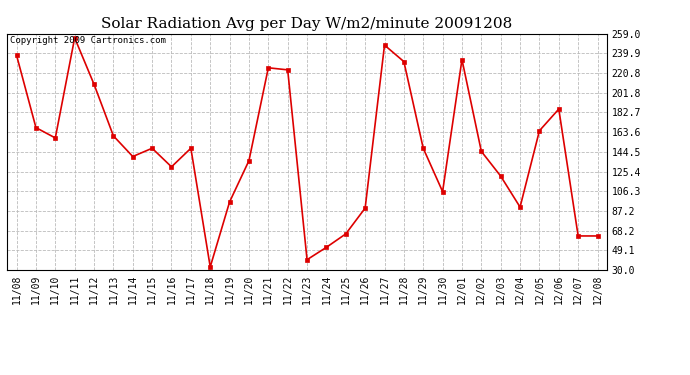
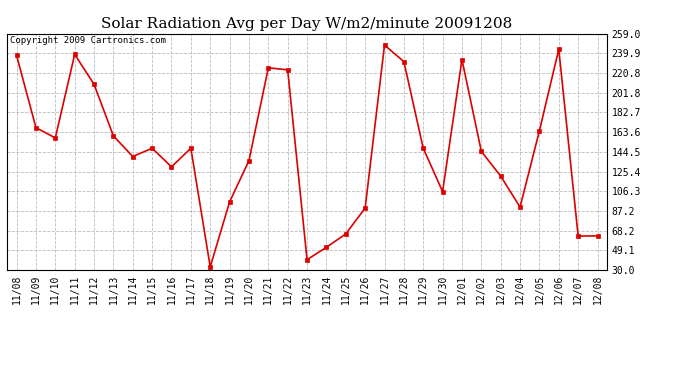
11/11: 255 -> 239
12/06: 186 -> 244
